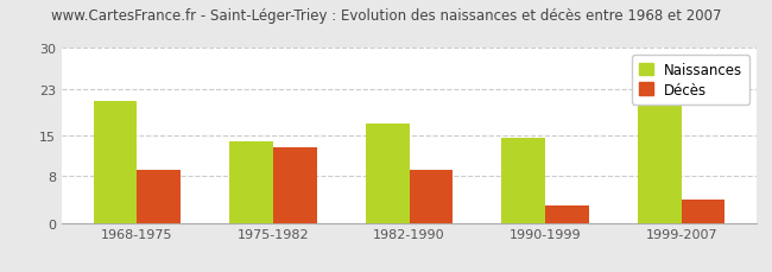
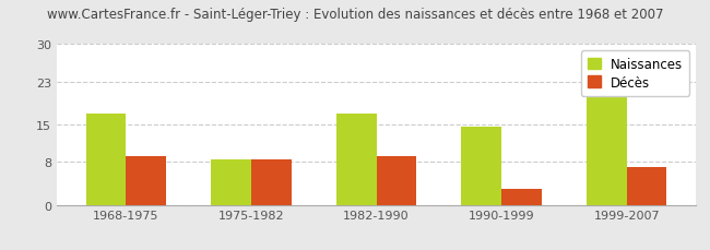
Naissances/1968-1975: 21.0 -> 17.0
Naissances/1975-1982: 14.0 -> 8.5
Décès/1975-1982: 13.0 -> 8.5
Décès/1999-2007: 4.0 -> 7.0
